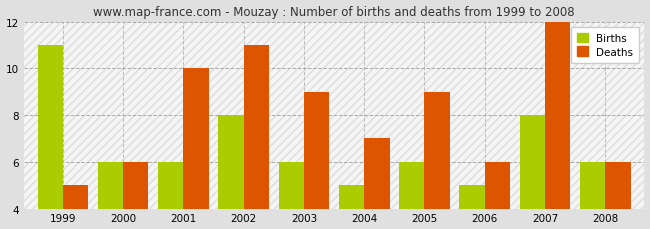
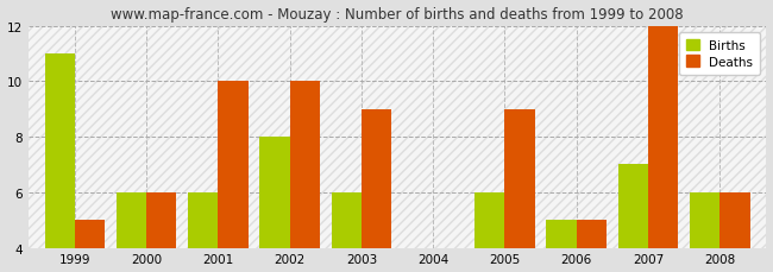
Deaths/2002: 11 -> 10
Births/2004: 5 -> 4
Deaths/2004: 7 -> 4
Deaths/2006: 6 -> 5
Births/2007: 8 -> 7
